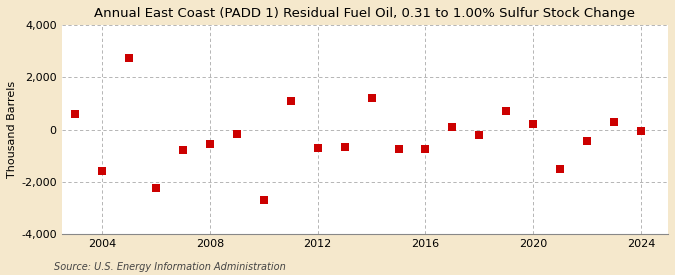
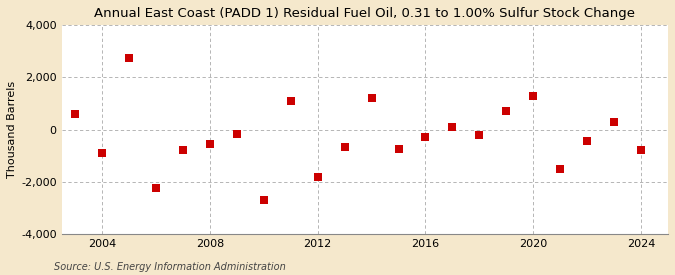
2004: -1,600 -> -900
2012: -700 -> -1,800
2016: -750 -> -300
2020: 200 -> 1,300
2024: -50 -> -800
